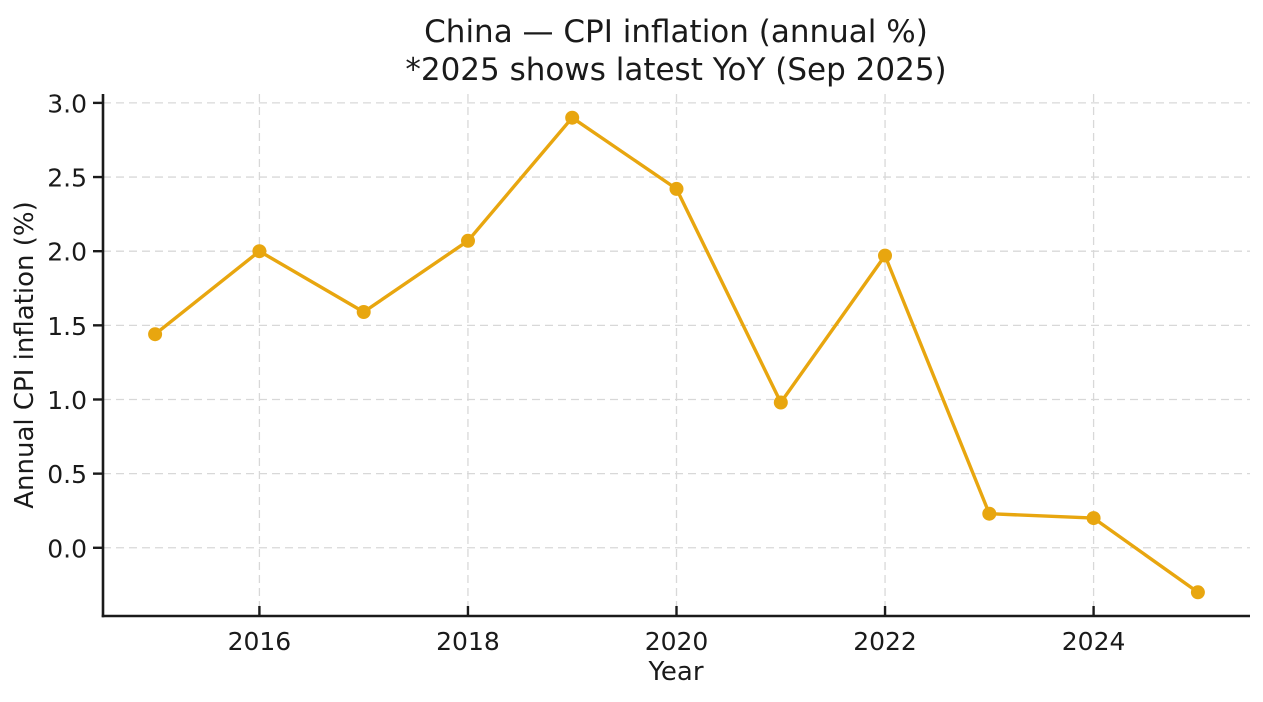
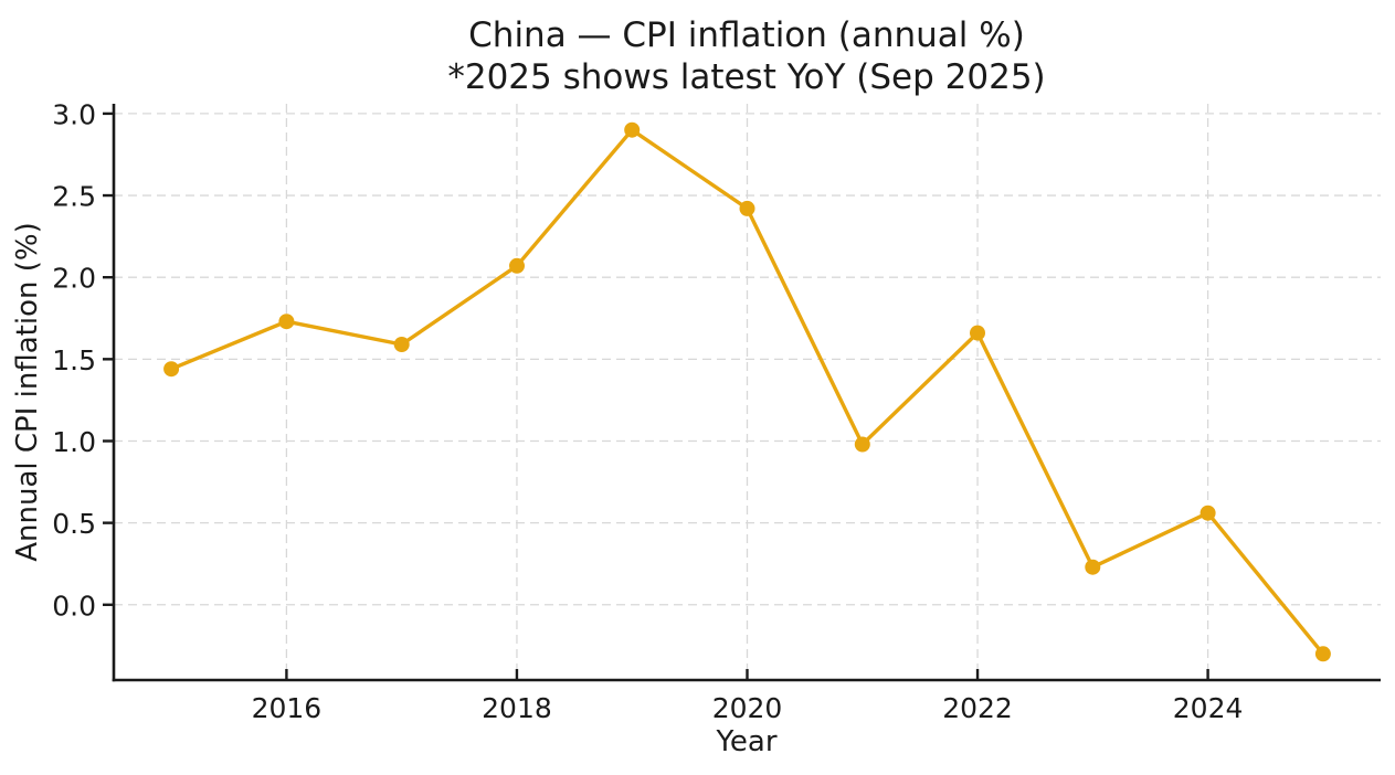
2016: 2.00 -> 1.73
2022: 1.97 -> 1.66
2024: 0.20 -> 0.56
